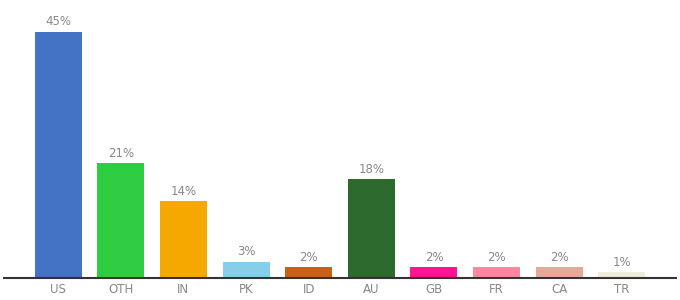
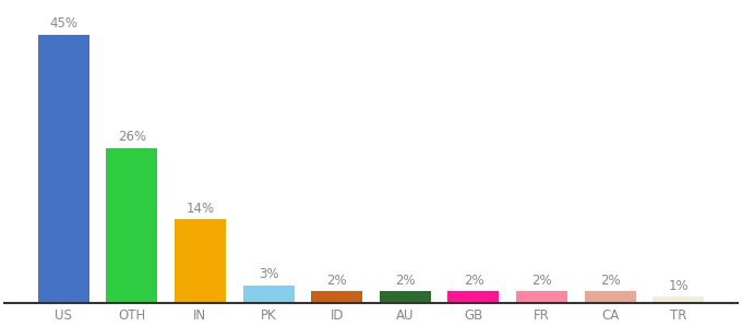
OTH: 21% -> 26%
AU: 18% -> 2%
